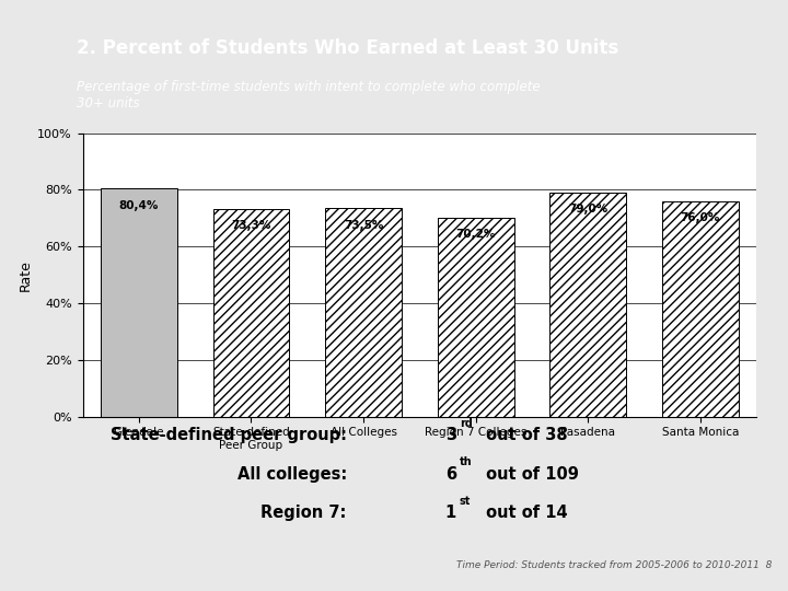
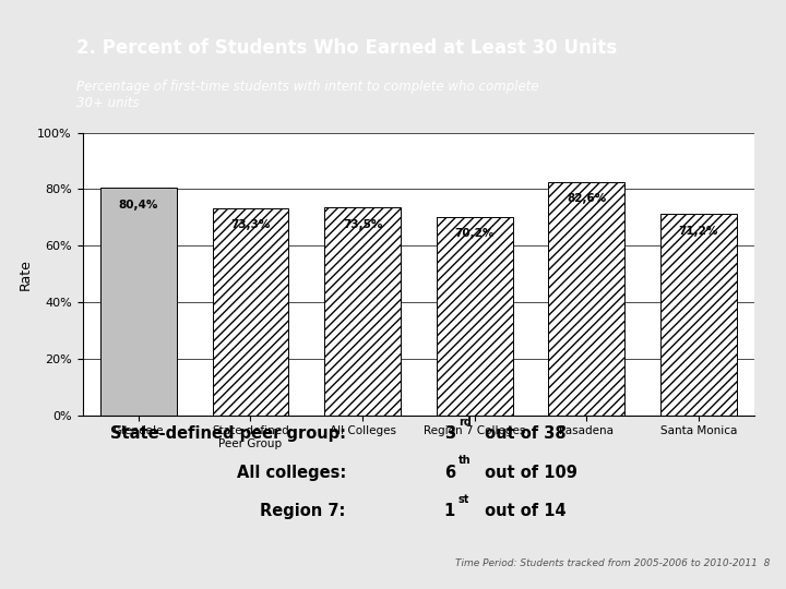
Pasadena: 79,0% -> 82,6%
Santa Monica: 76,0% -> 71,2%
